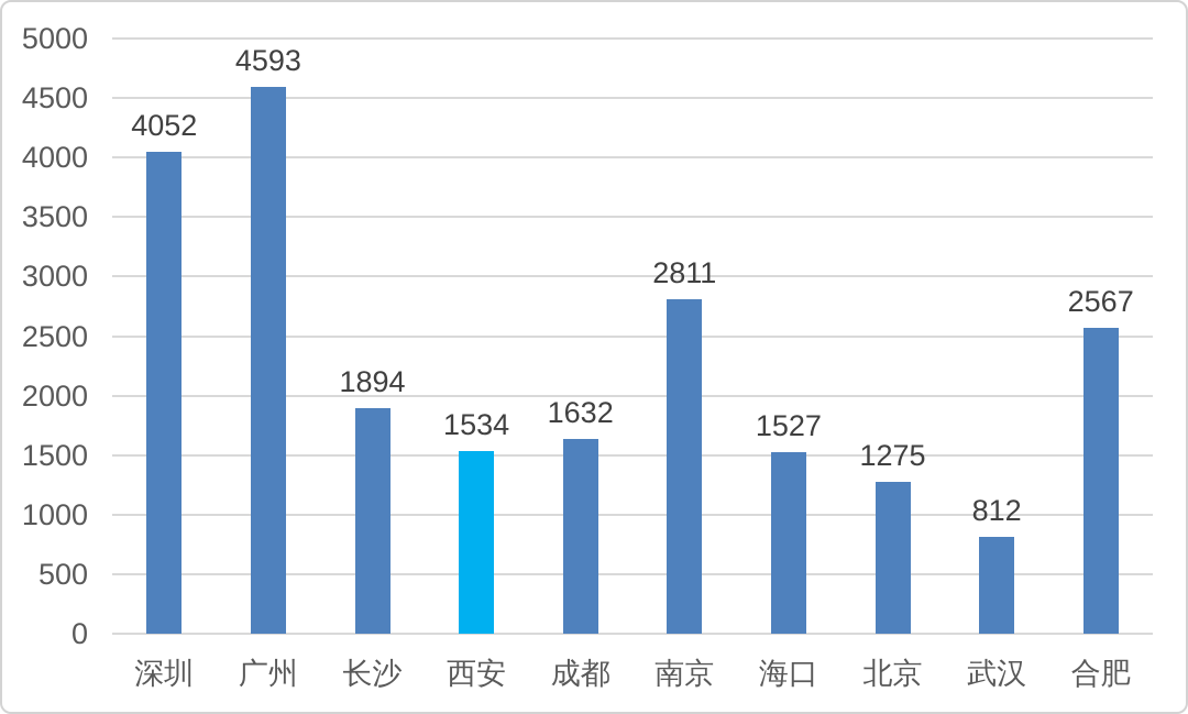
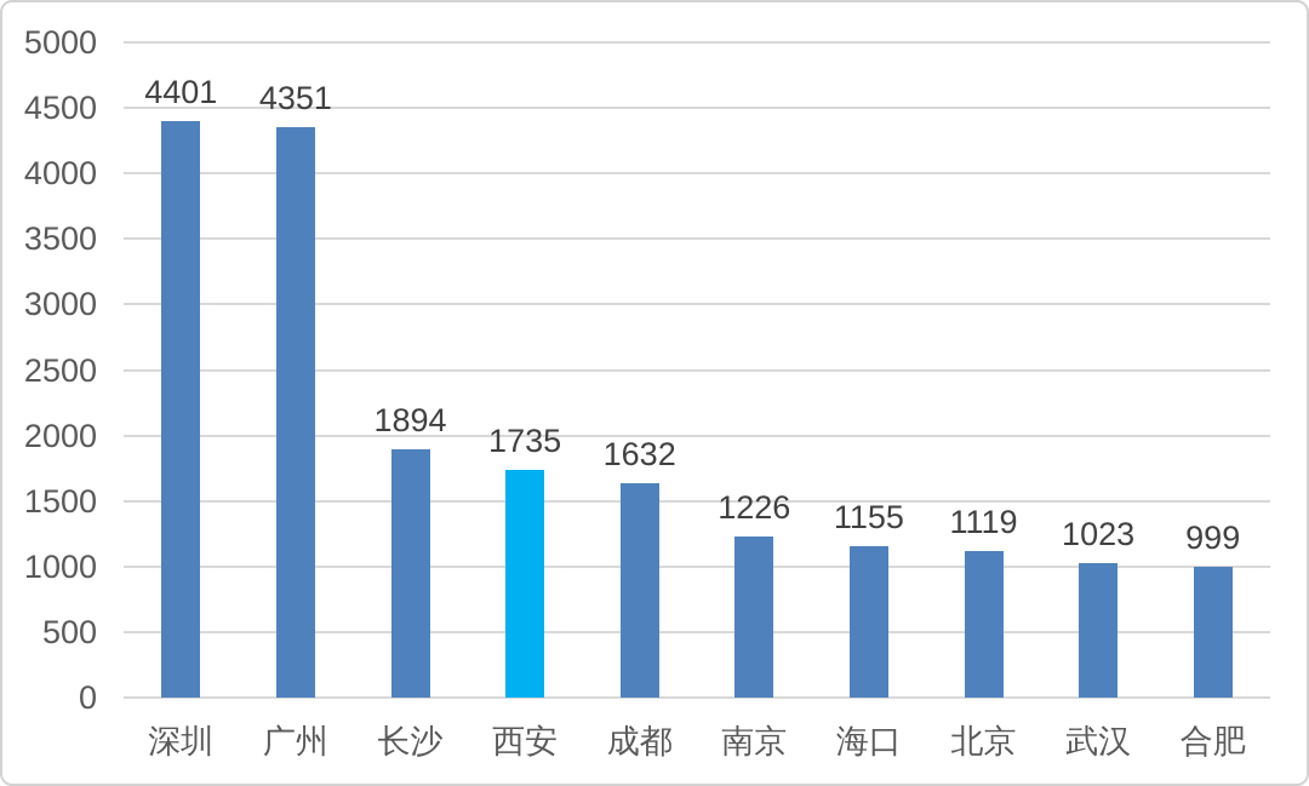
深圳: 4052 -> 4401
广州: 4593 -> 4351
西安: 1534 -> 1735
南京: 2811 -> 1226
海口: 1527 -> 1155
北京: 1275 -> 1119
武汉: 812 -> 1023
合肥: 2567 -> 999
